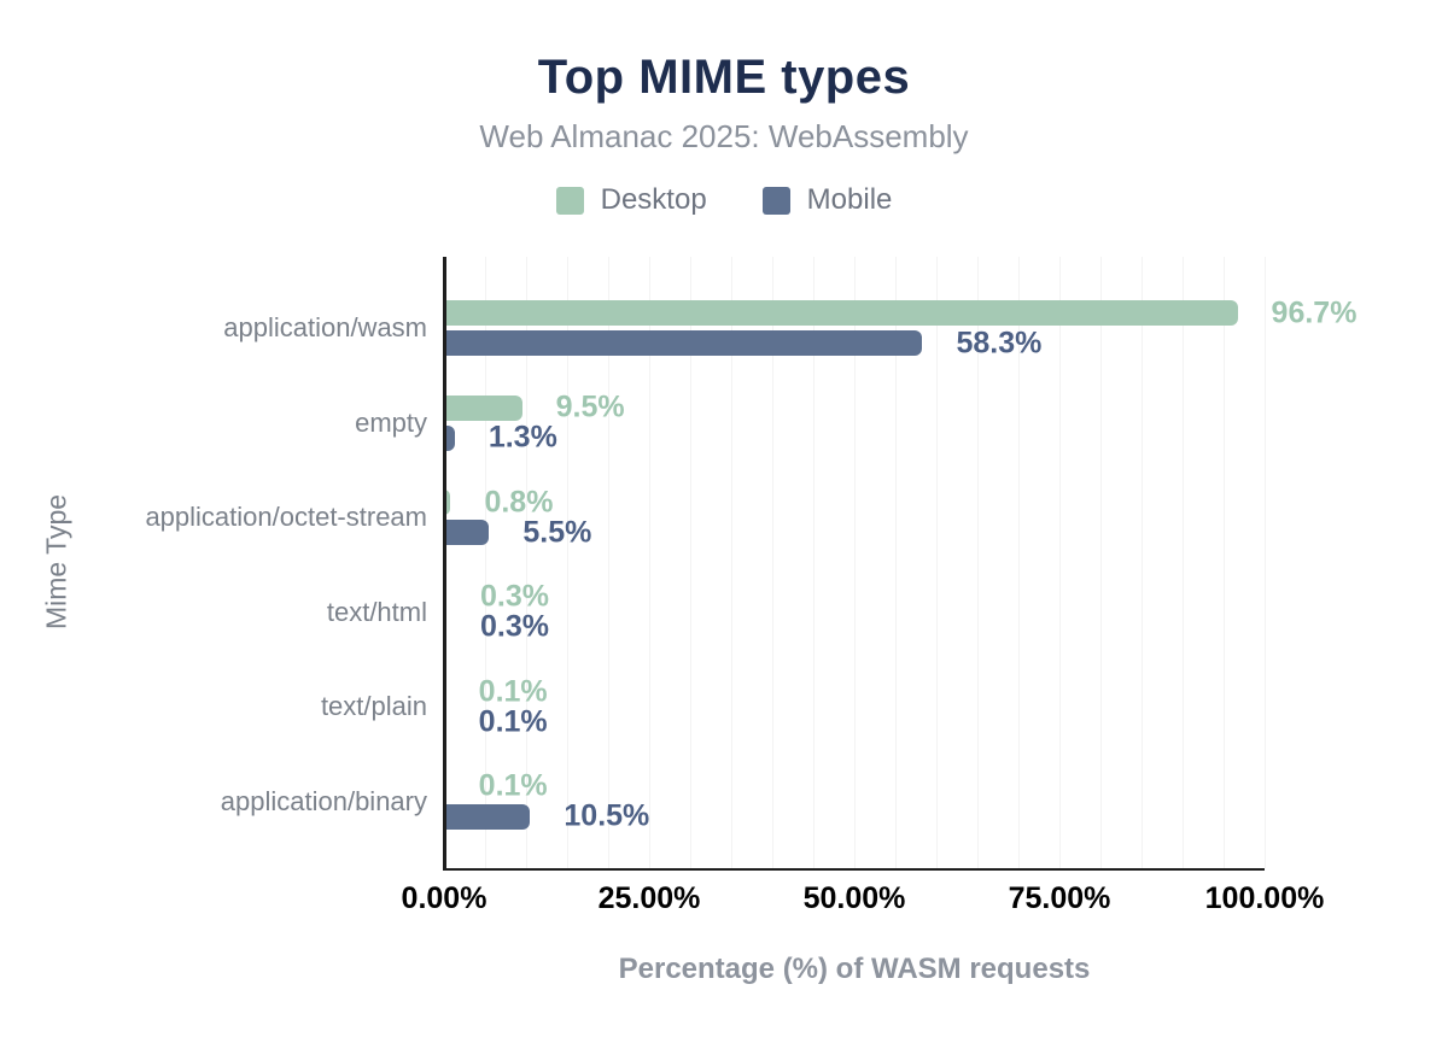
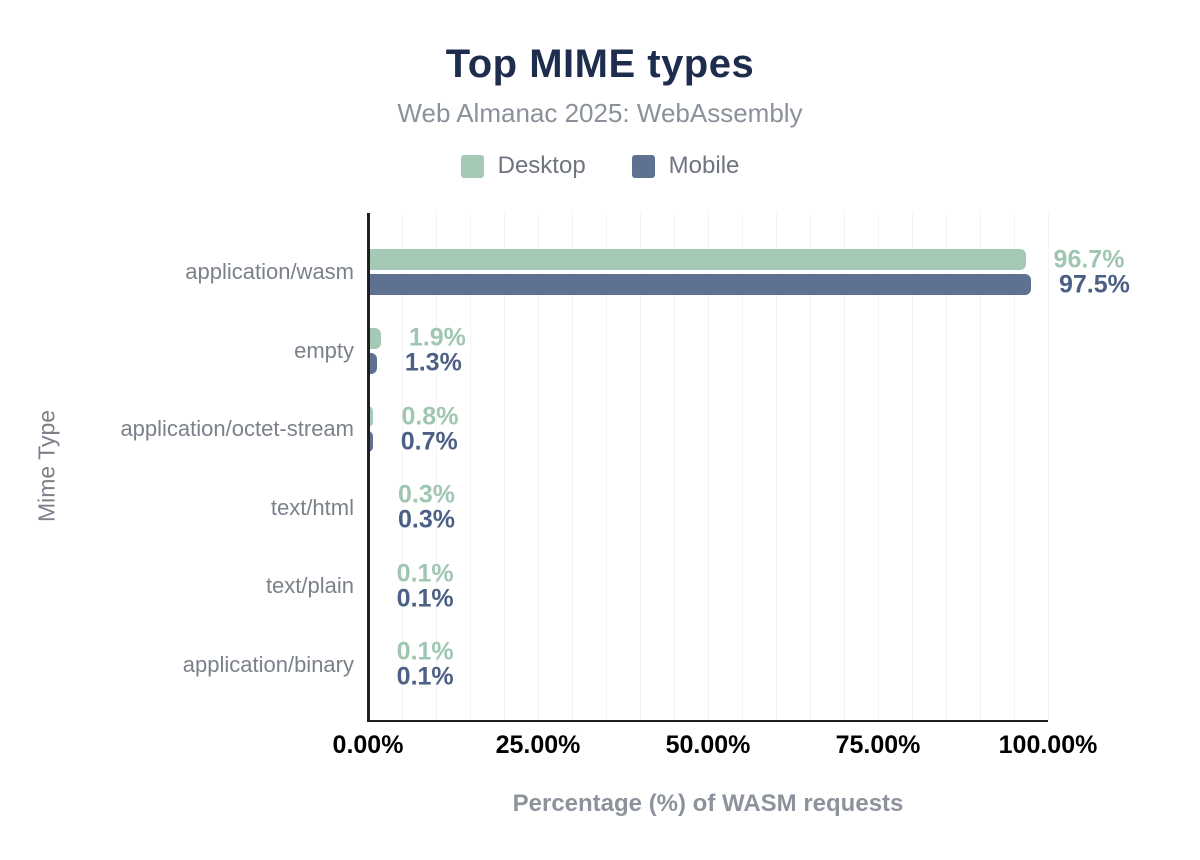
Mobile/application/wasm: 58.3% -> 97.5%
Desktop/empty: 9.5% -> 1.9%
Mobile/application/octet-stream: 5.5% -> 0.7%
Mobile/application/binary: 10.5% -> 0.1%
